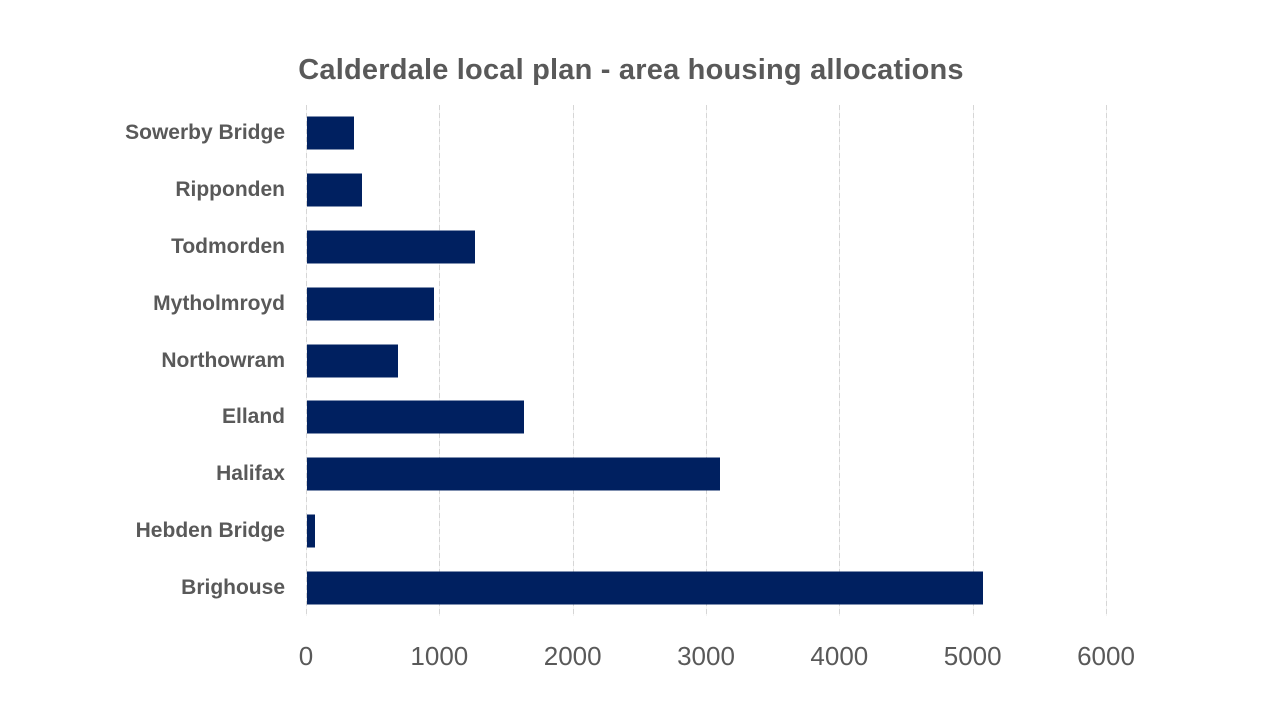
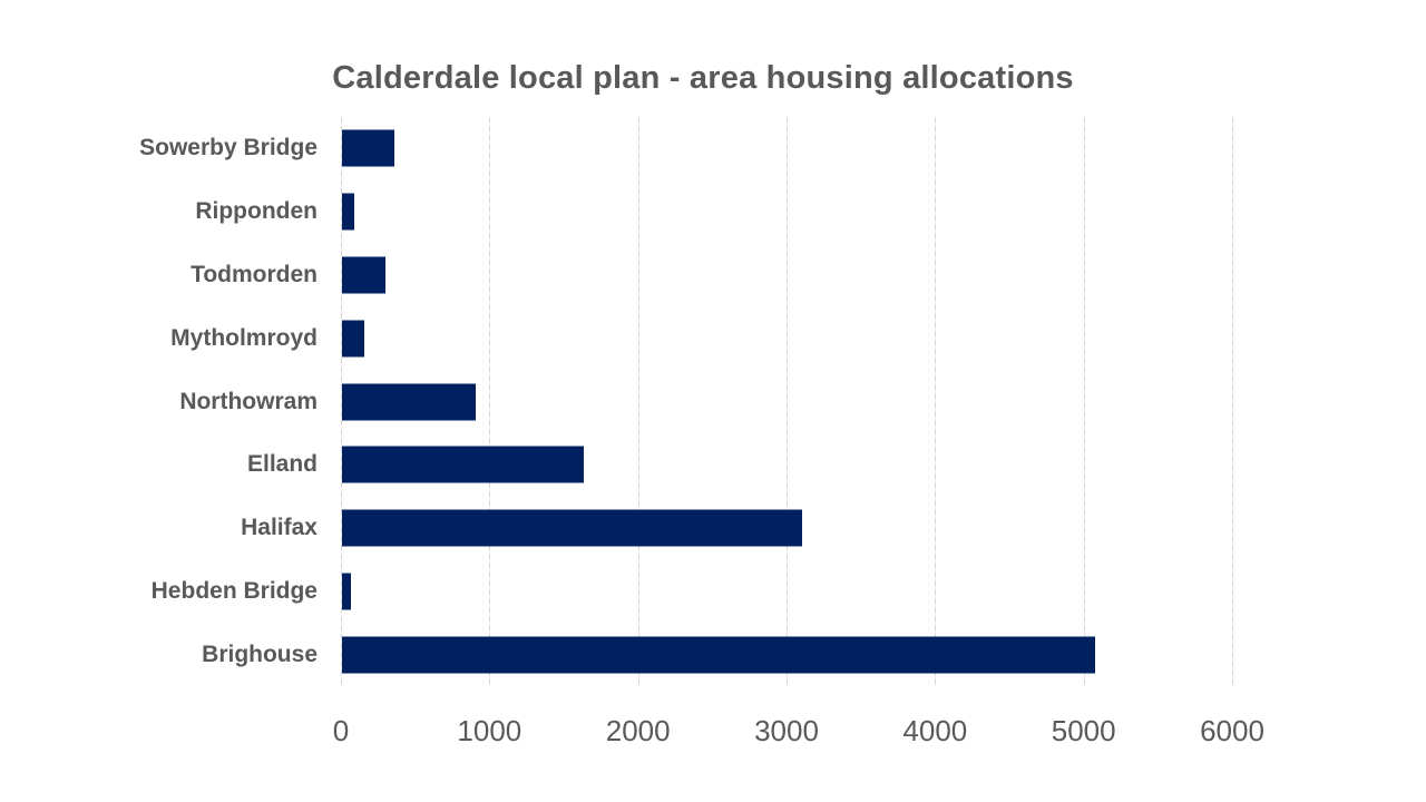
Ripponden: 410 -> 80
Todmorden: 1260 -> 290
Mytholmroyd: 950 -> 150
Northowram: 680 -> 900
